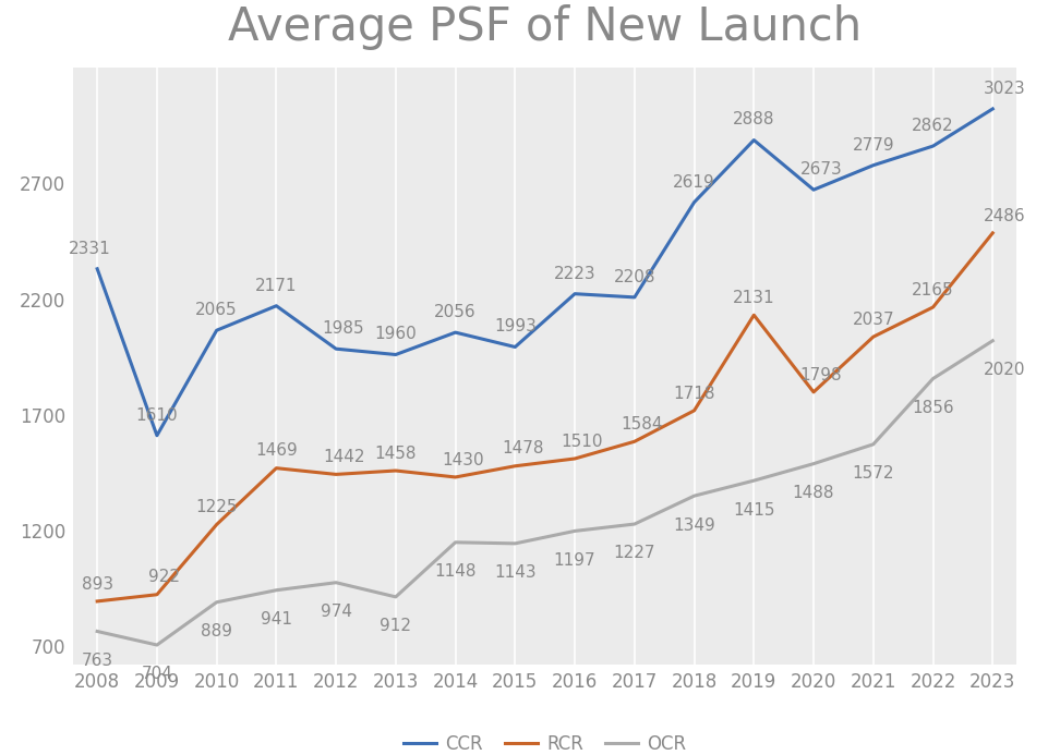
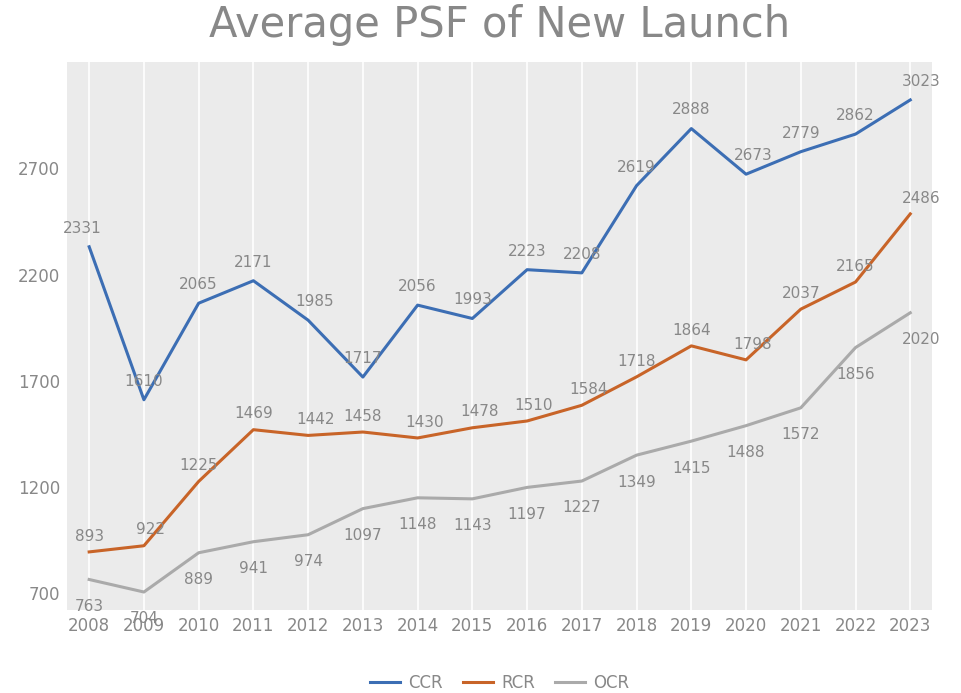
CCR/2013: 1960 -> 1717
OCR/2013: 912 -> 1097
RCR/2019: 2131 -> 1864
